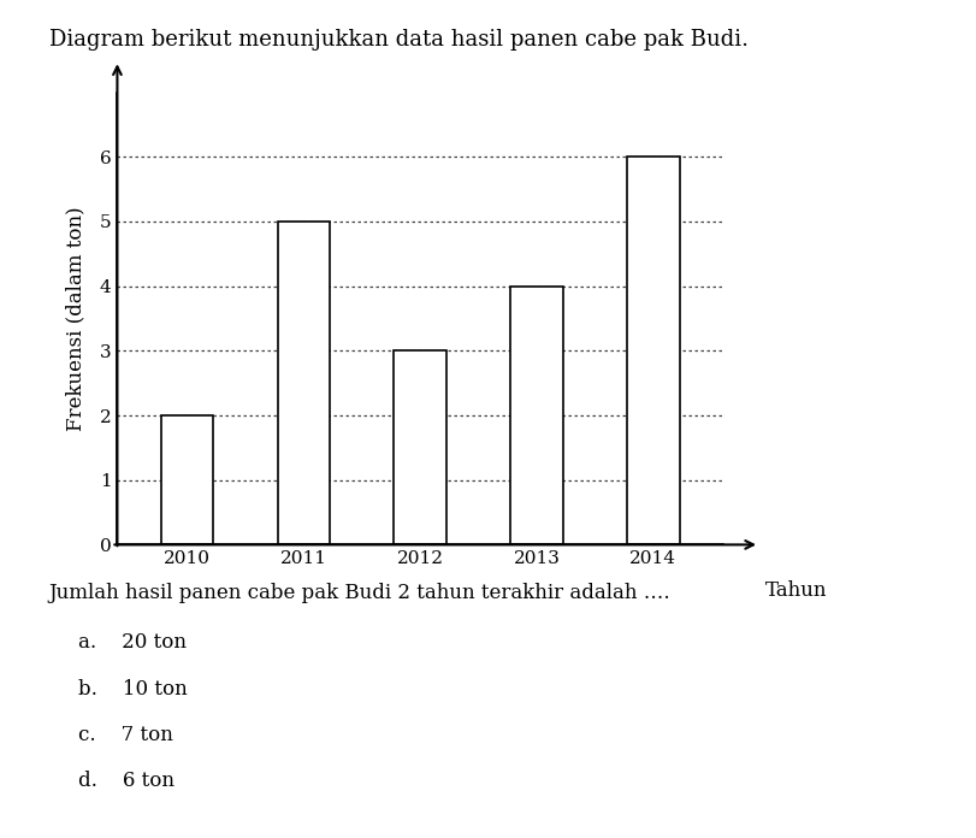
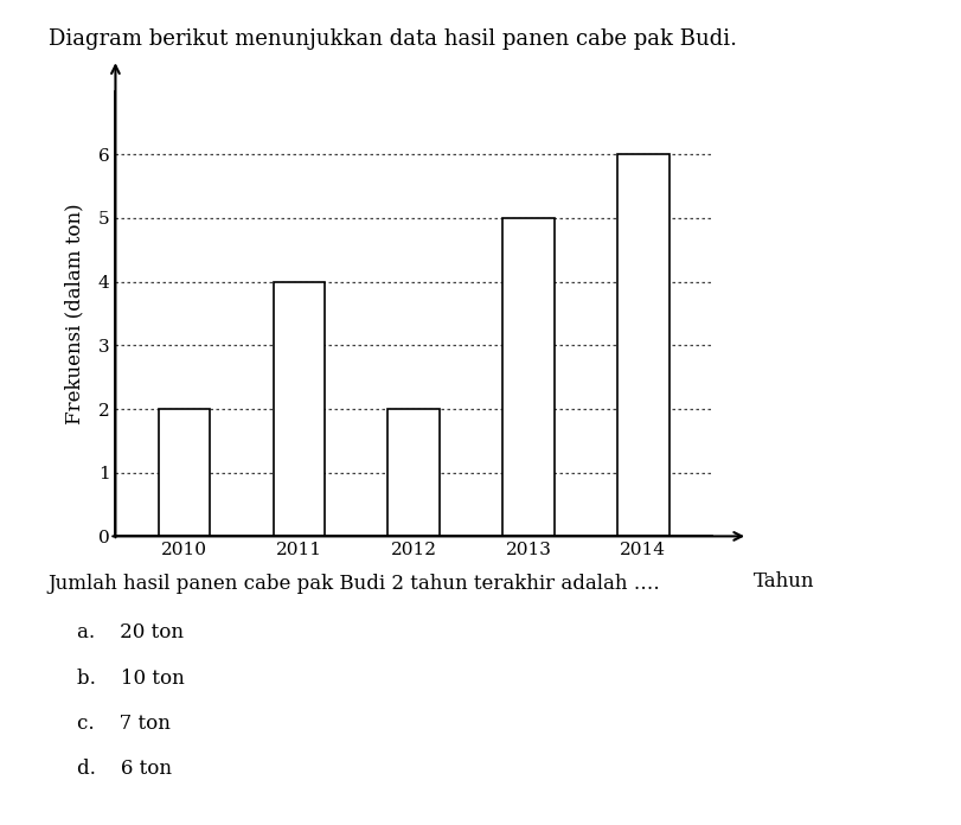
2011: 5 -> 4
2012: 3 -> 2
2013: 4 -> 5
